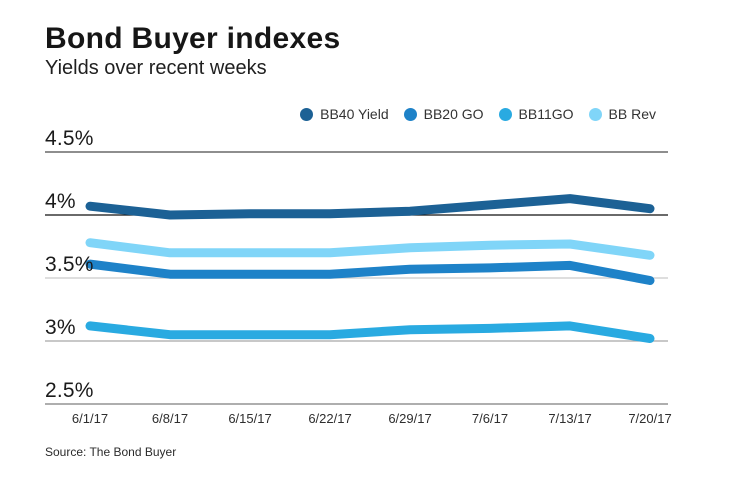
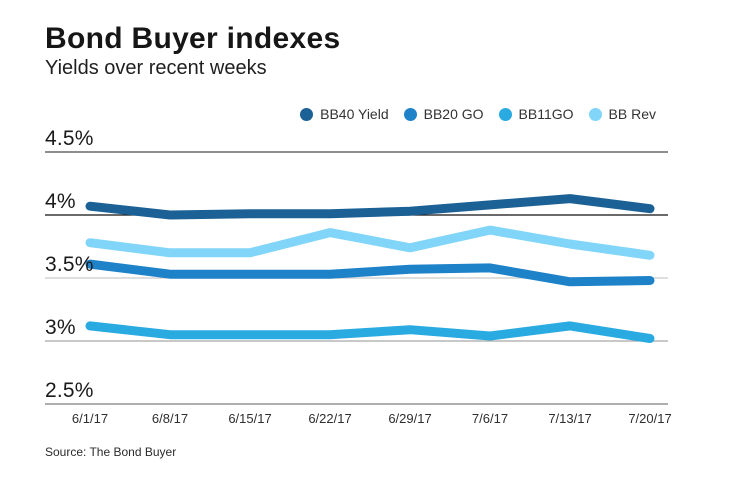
BB Rev/6/22/17: 3.70% -> 3.86%
BB11GO/7/6/17: 3.10% -> 3.04%
BB Rev/7/6/17: 3.76% -> 3.88%
BB20 GO/7/13/17: 3.60% -> 3.47%
